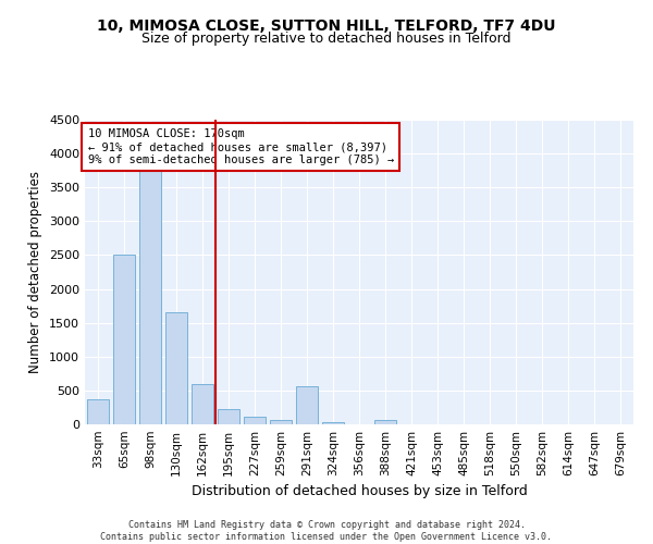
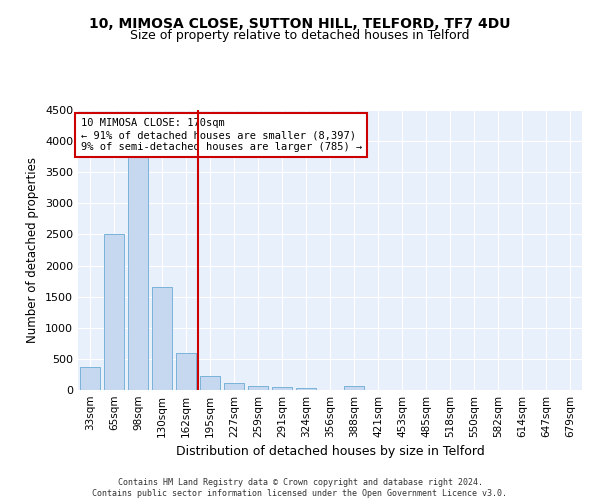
291sqm: 560 -> 40
